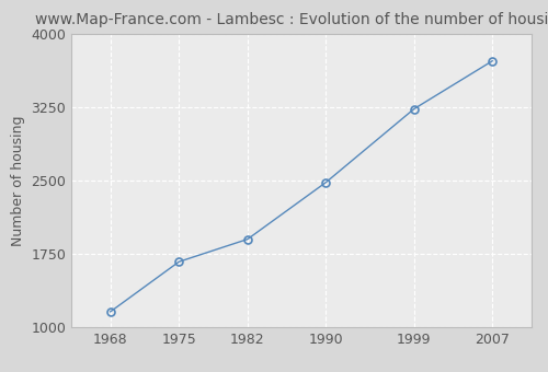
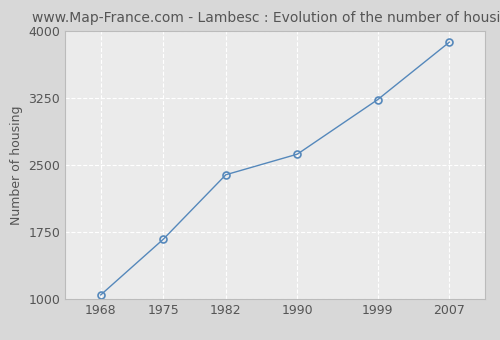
1968: 1160 -> 1050
1982: 1900 -> 2390
1990: 2480 -> 2620
2007: 3720 -> 3870
